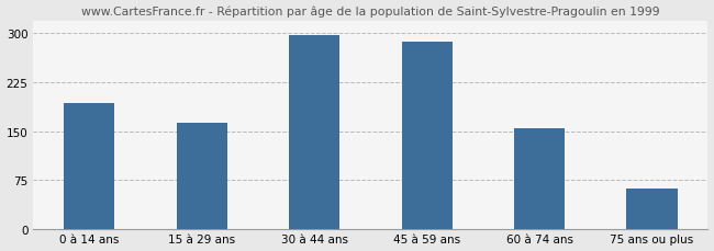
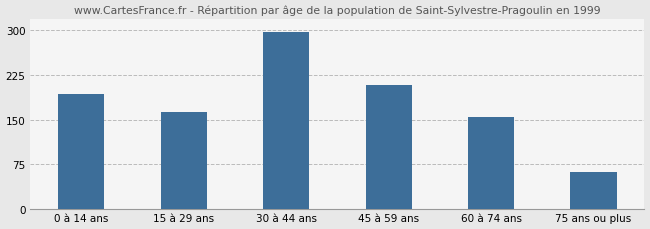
45 à 59 ans: 288 -> 208
